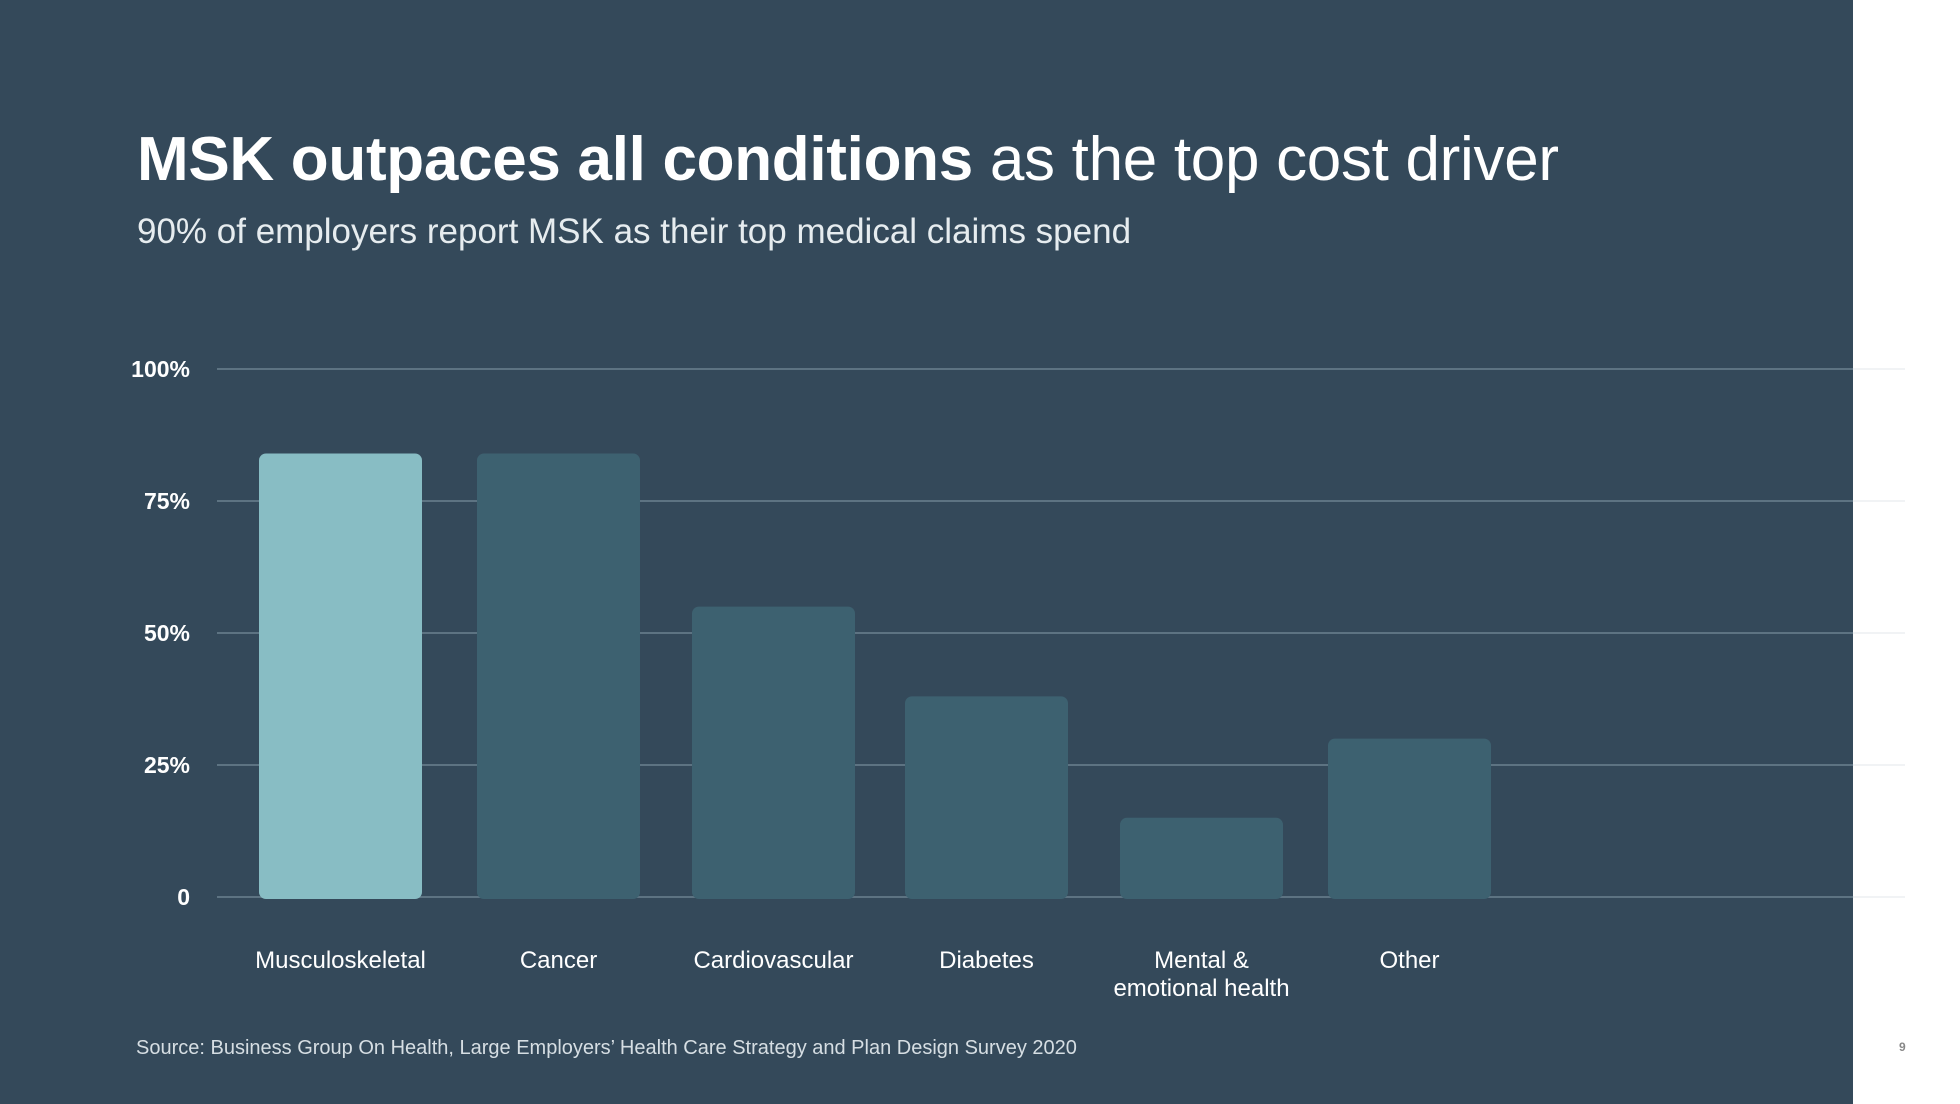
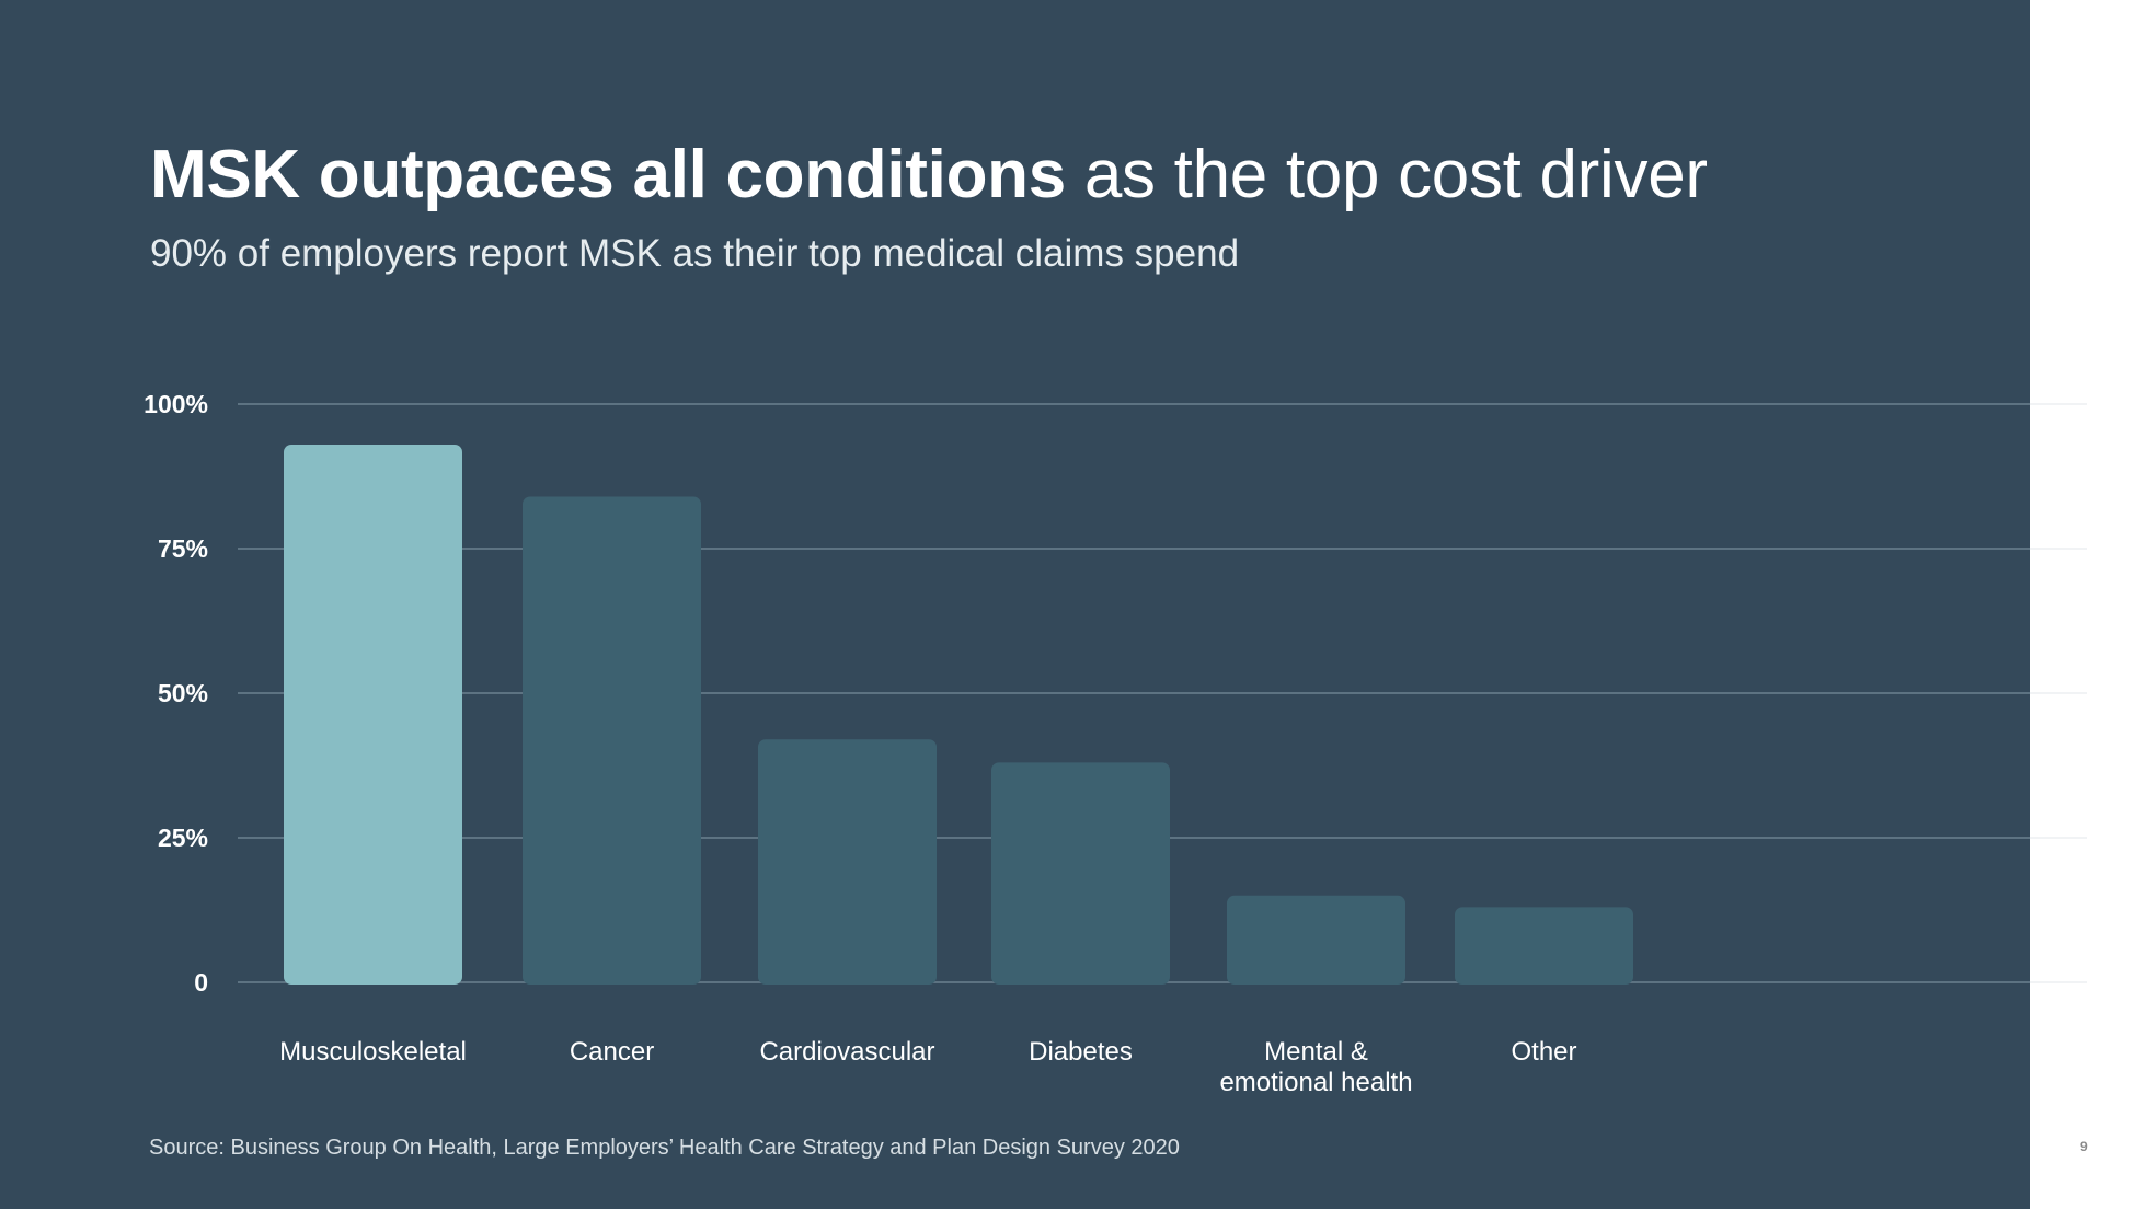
Musculoskeletal: 84% -> 93%
Cardiovascular: 55% -> 42%
Other: 30% -> 13%
